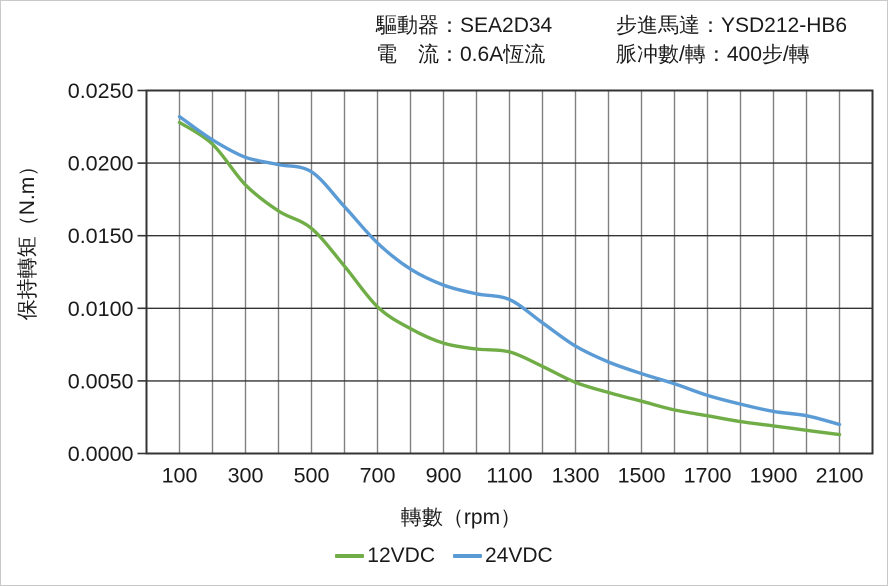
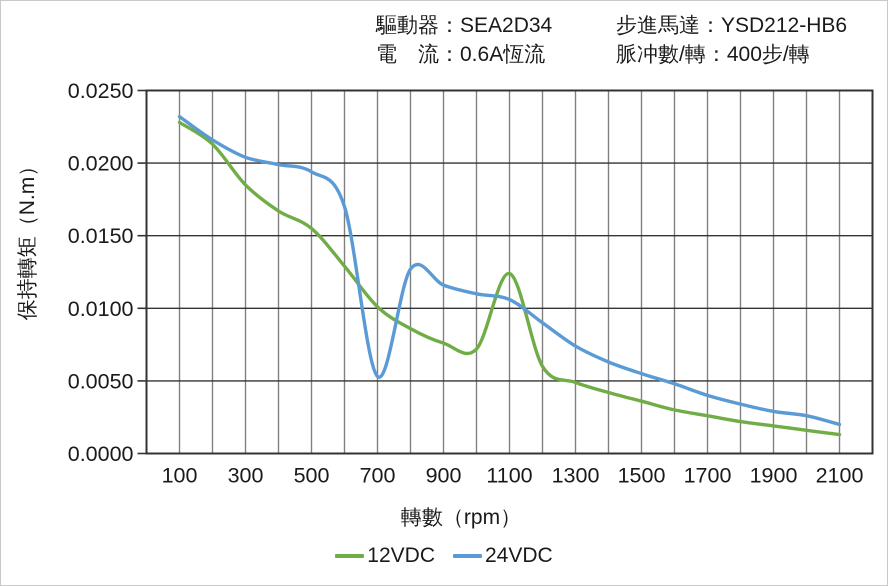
24VDC/700: 0.0145 -> 0.0053
12VDC/1100: 0.0070 -> 0.0124
